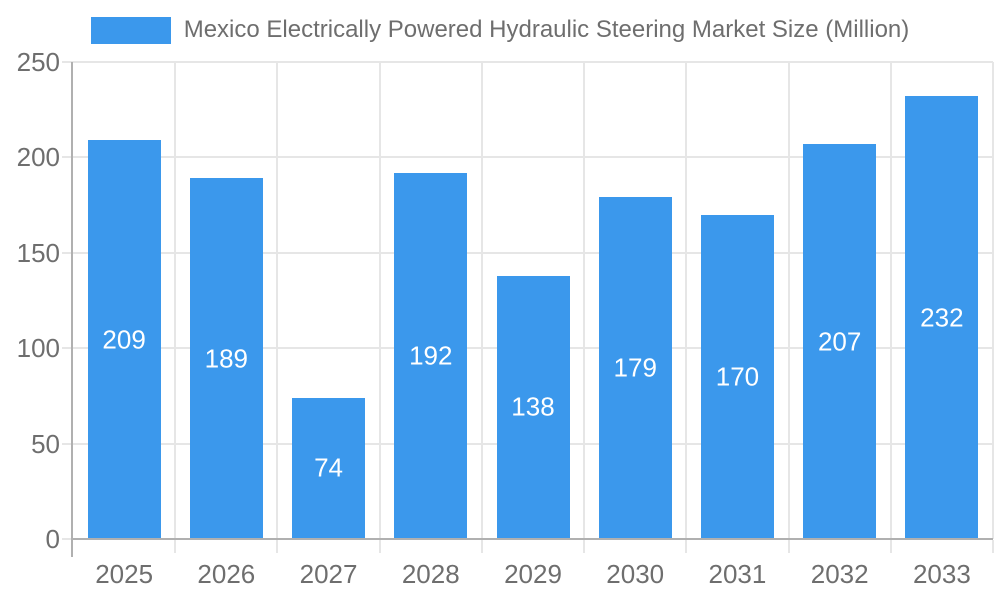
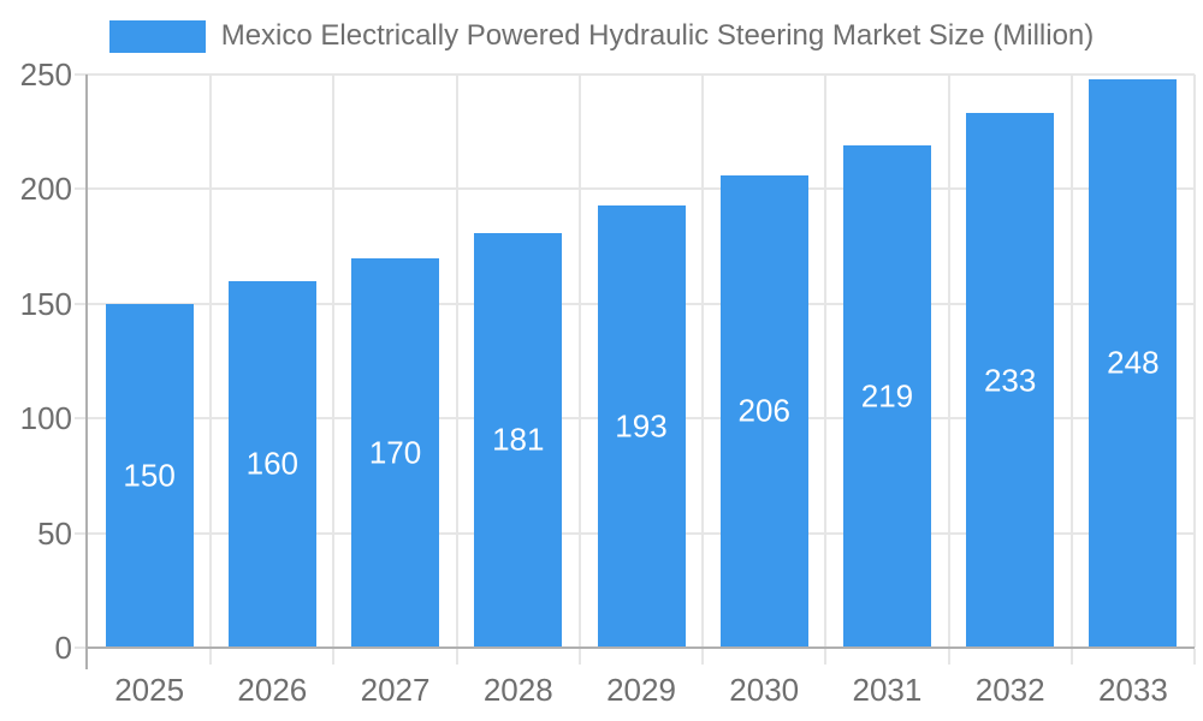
2025: 209 -> 150
2026: 189 -> 160
2027: 74 -> 170
2028: 192 -> 181
2029: 138 -> 193
2030: 179 -> 206
2031: 170 -> 219
2032: 207 -> 233
2033: 232 -> 248
